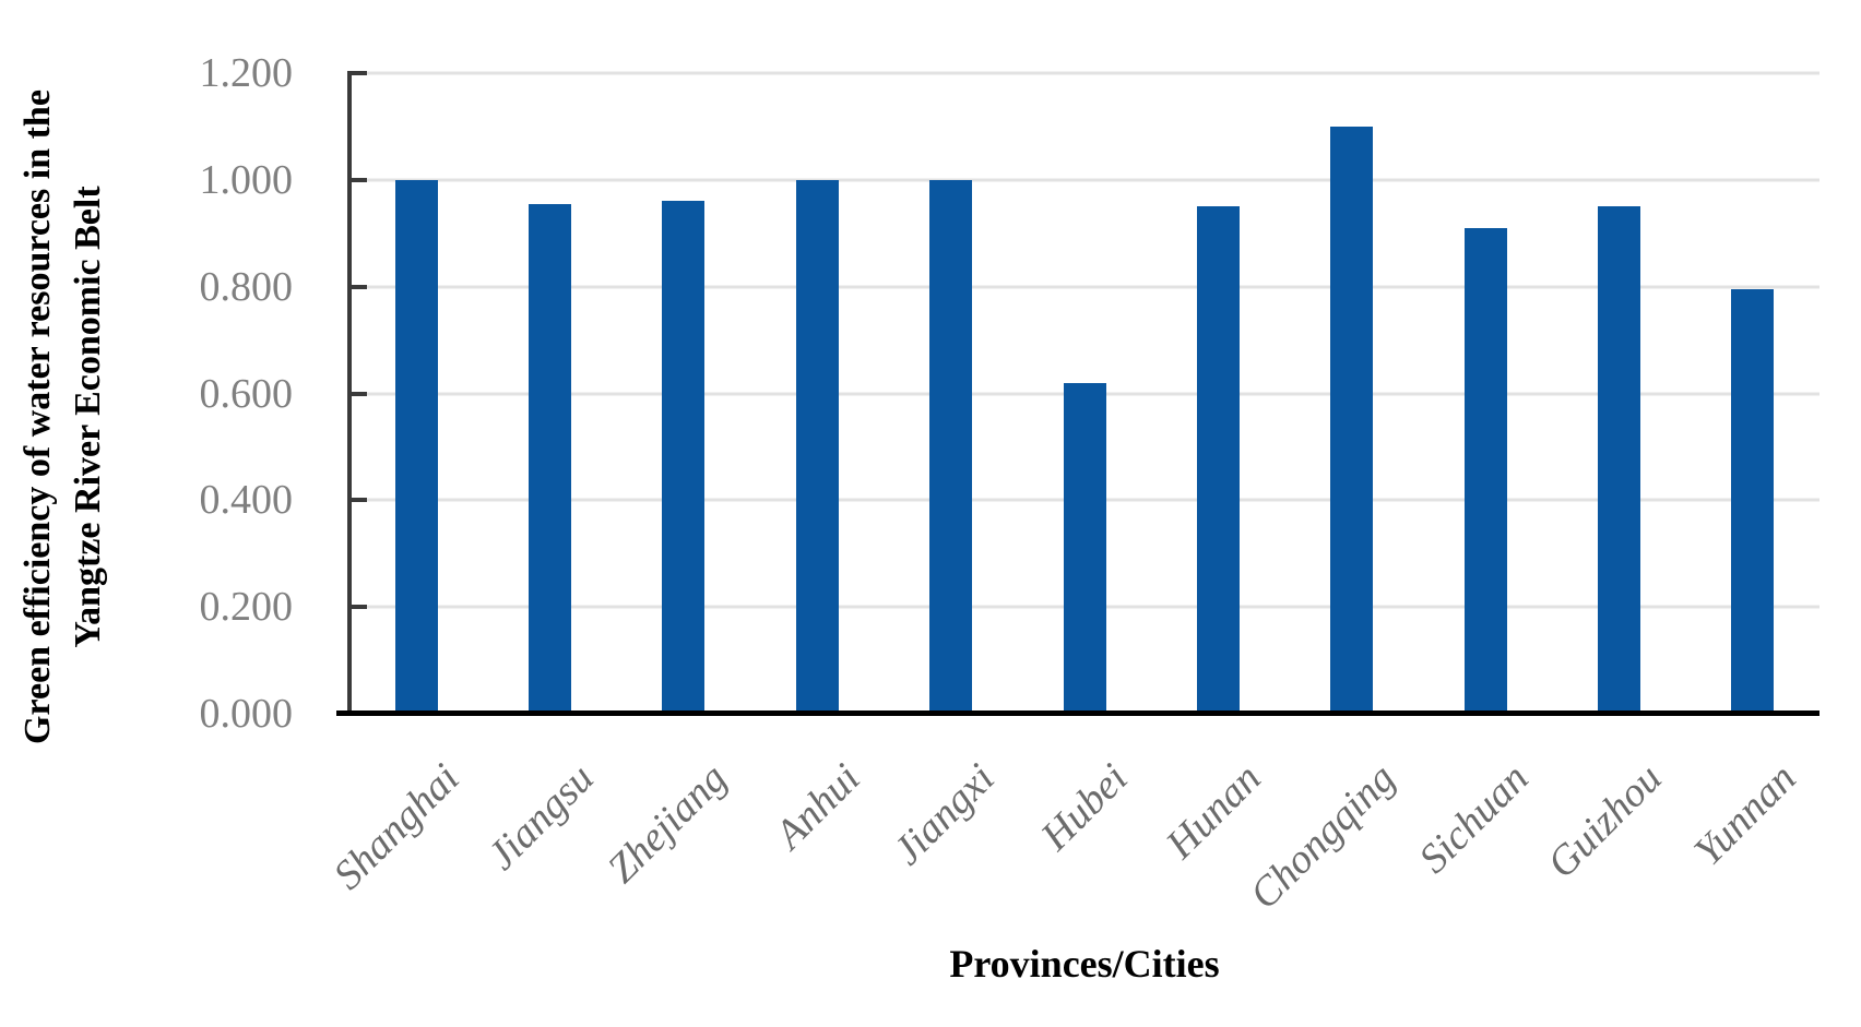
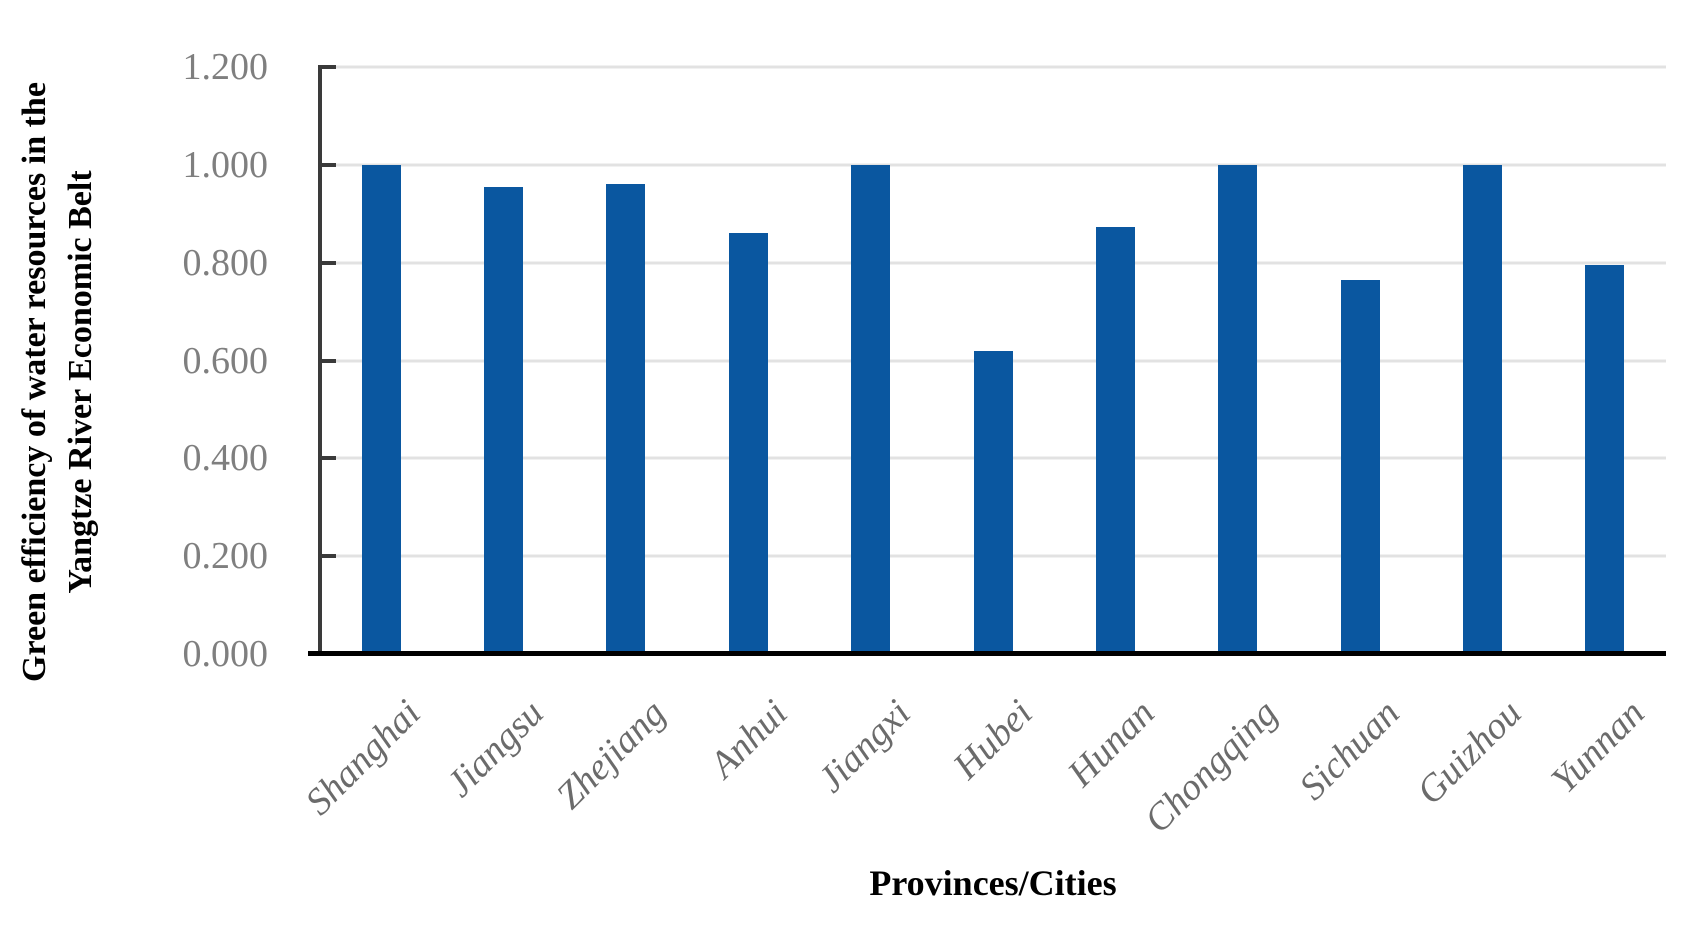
Anhui: 1.00 -> 0.86
Hunan: 0.95 -> 0.87
Chongqing: 1.10 -> 1.00
Sichuan: 0.91 -> 0.77
Guizhou: 0.95 -> 1.00
